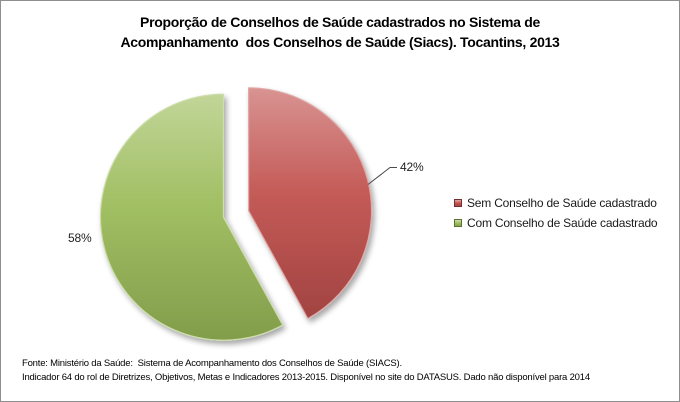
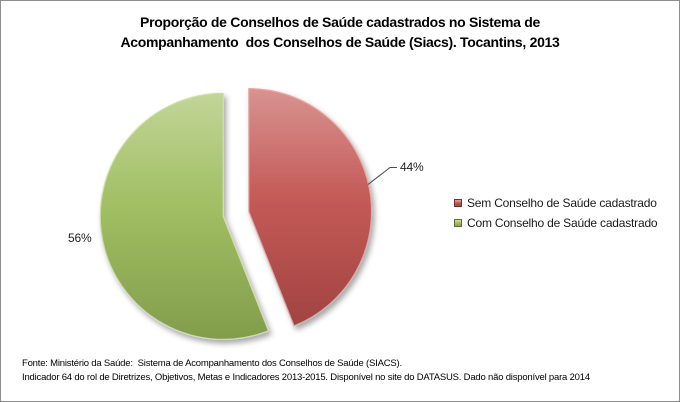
Sem Conselho de Saúde cadastrado: 42% -> 44%
Com Conselho de Saúde cadastrado: 58% -> 56%
